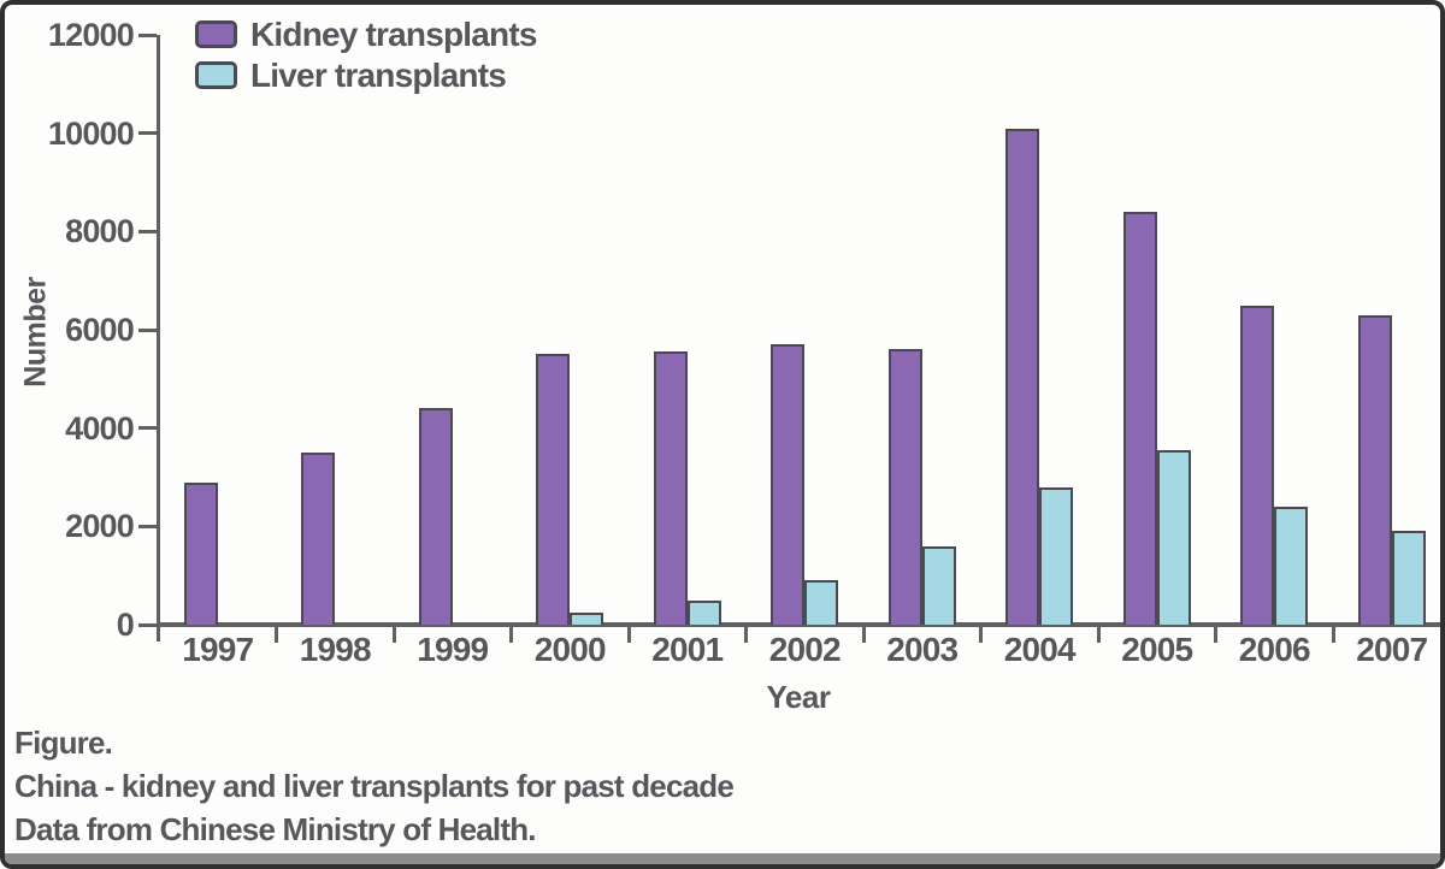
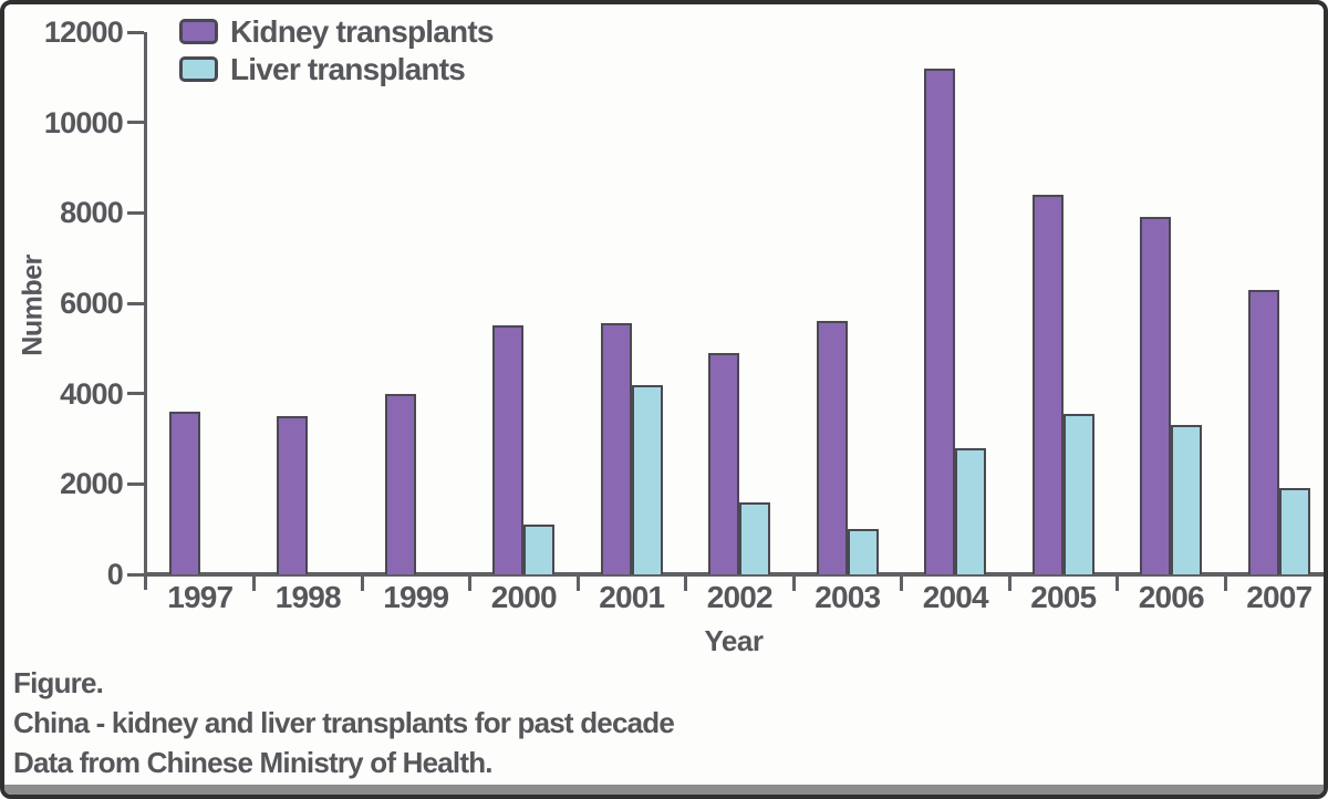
Kidney transplants/1997: 2900 -> 3600
Kidney transplants/1999: 4400 -> 4000
Liver transplants/2000: 200 -> 1100
Liver transplants/2001: 500 -> 4200
Kidney transplants/2002: 5700 -> 4900
Liver transplants/2002: 900 -> 1600
Liver transplants/2003: 1600 -> 1000
Kidney transplants/2004: 10100 -> 11200
Kidney transplants/2006: 6500 -> 7900
Liver transplants/2006: 2400 -> 3300
